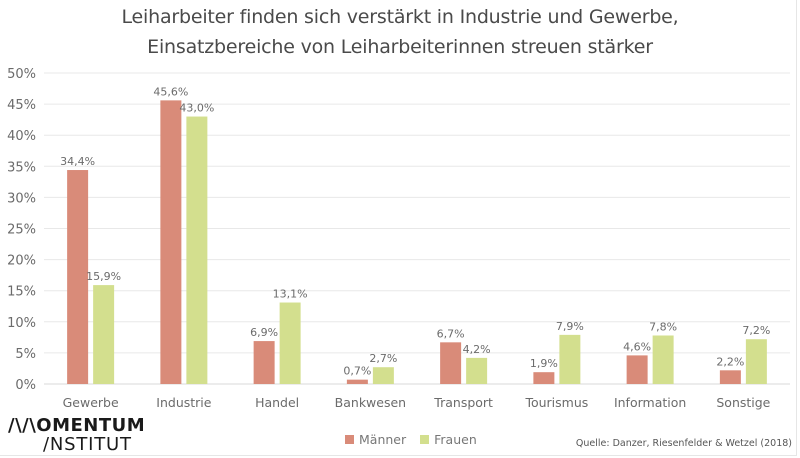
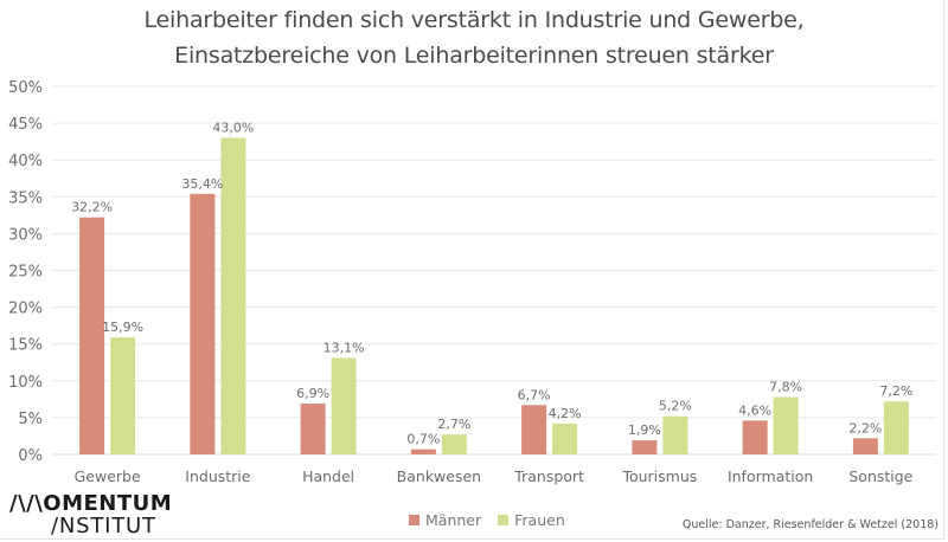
Männer/Gewerbe: 34,4% -> 32,2%
Männer/Industrie: 45,6% -> 35,4%
Frauen/Tourismus: 7,9% -> 5,2%
